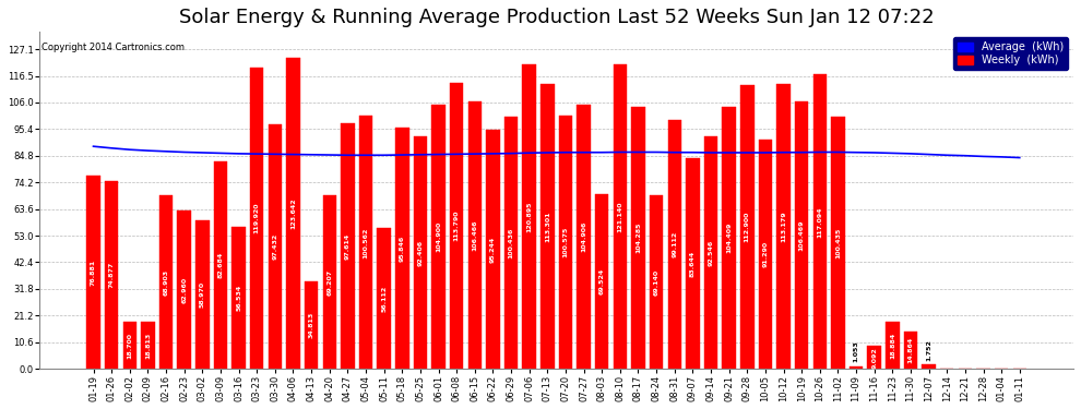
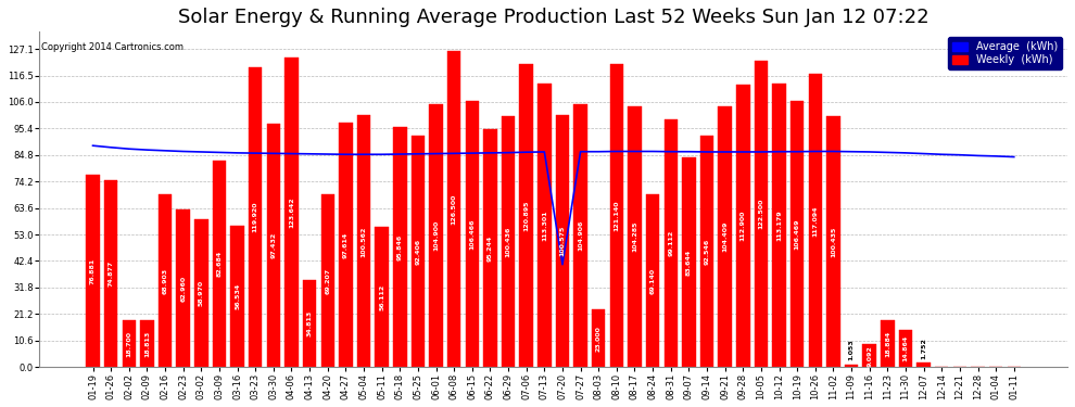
Weekly (kWh)/06-08: 113.8 -> 126.5
Average (kWh)/07-20: 86.1 -> 41.0
Weekly (kWh)/08-03: 69.5 -> 23.0
Weekly (kWh)/10-05: 91.3 -> 122.5
